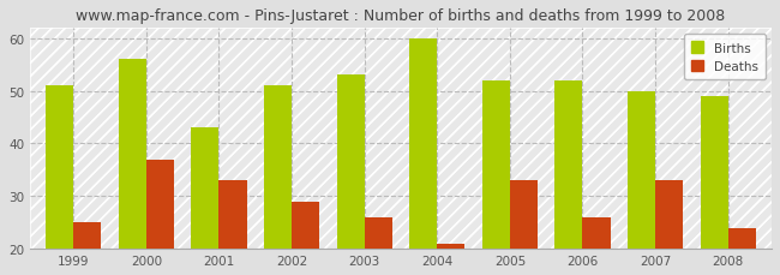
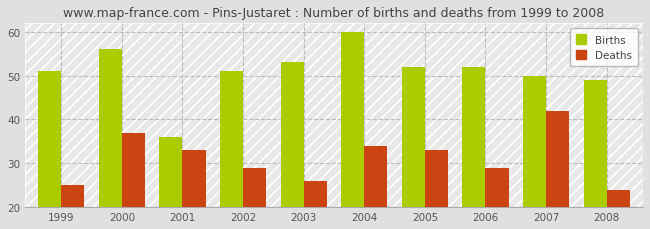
Births/2001: 43 -> 36
Deaths/2004: 21 -> 34
Deaths/2006: 26 -> 29
Deaths/2007: 33 -> 42
